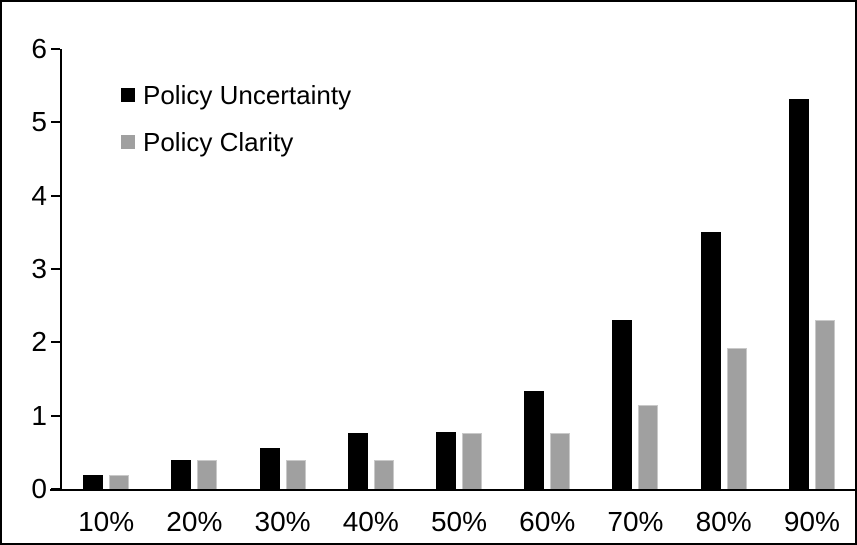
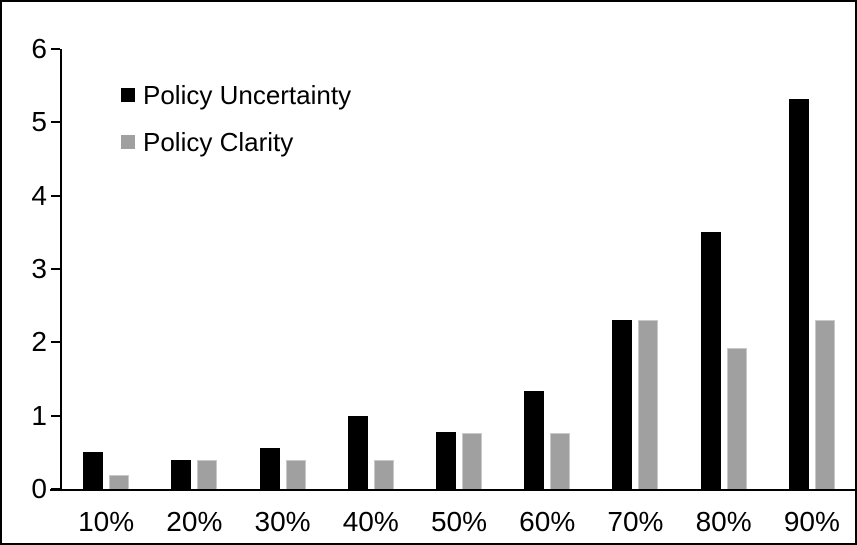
Policy Uncertainty/10%: 0.2 -> 0.5
Policy Uncertainty/40%: 0.8 -> 1.0
Policy Clarity/70%: 1.1 -> 2.3
